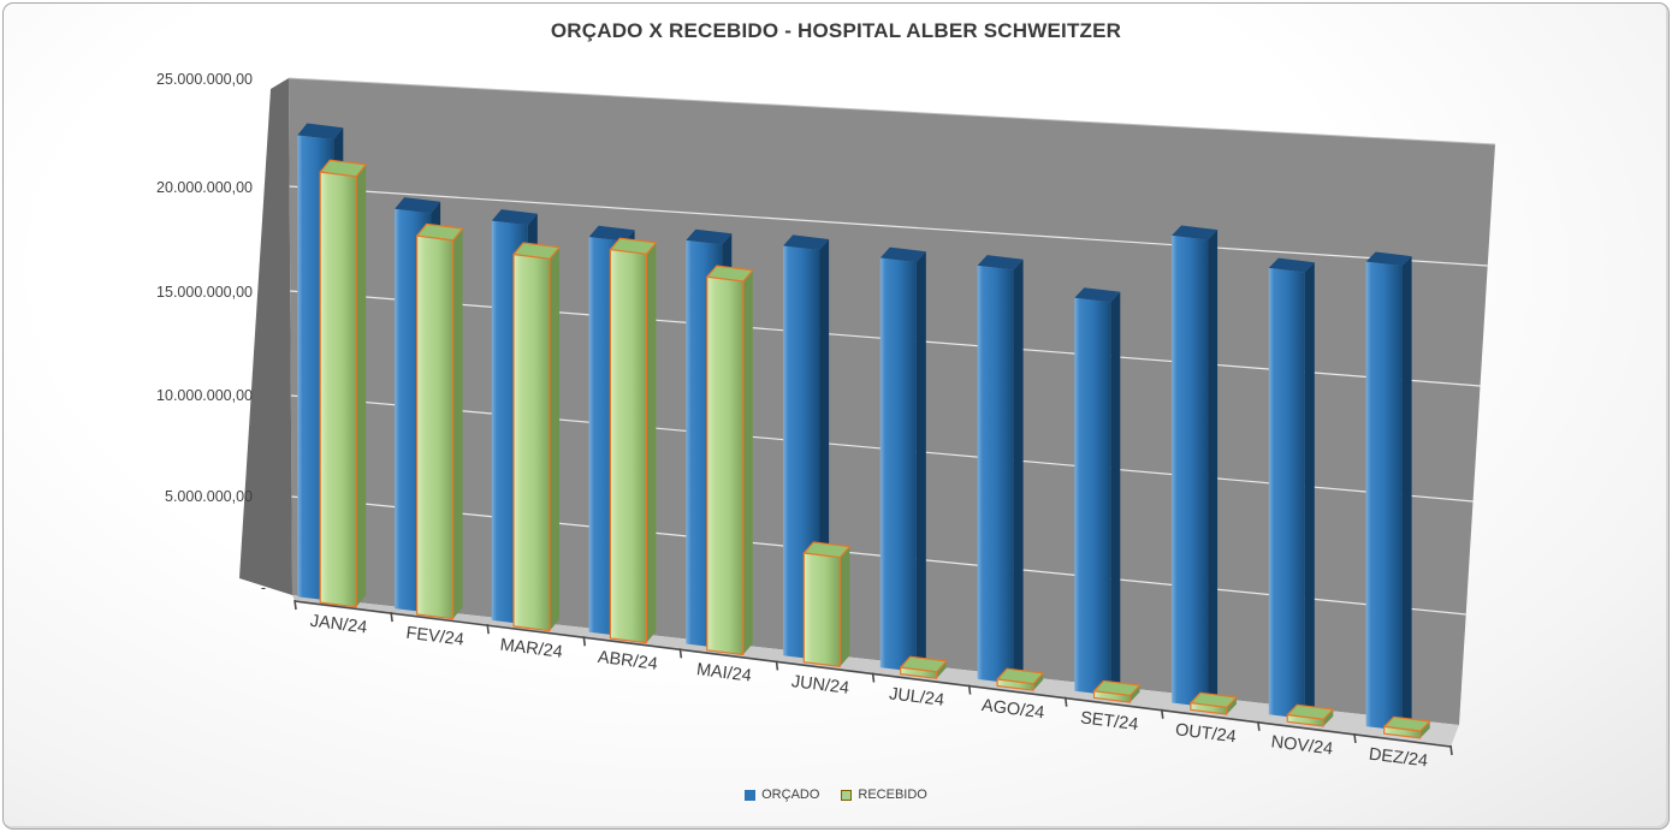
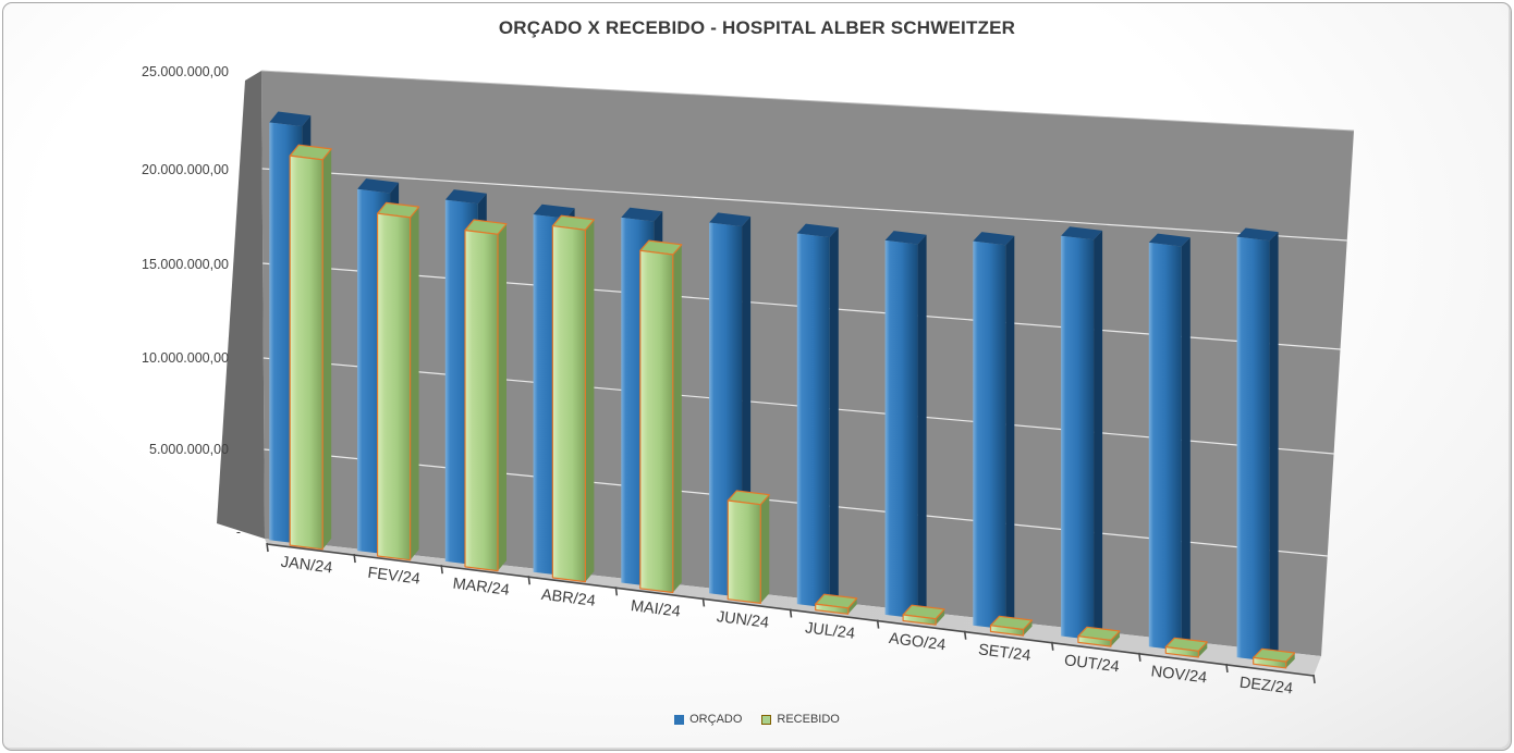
ORÇADO/SET/24: 17500000 -> 18900000
ORÇADO/OUT/24: 20600000 -> 19500000
